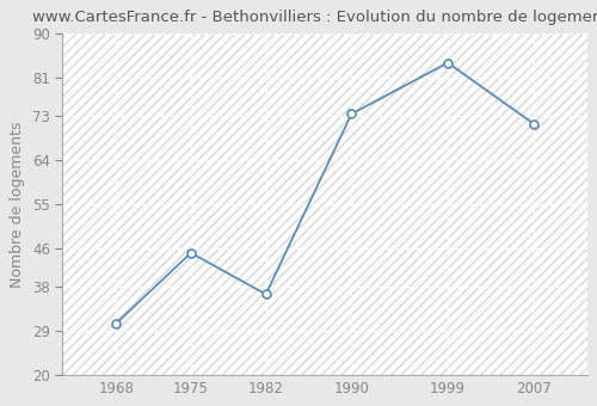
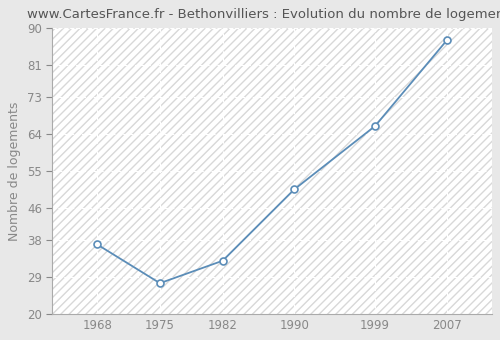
1968: 30.5 -> 37.0
1975: 45.0 -> 27.5
1982: 36.5 -> 33.0
1990: 73.5 -> 50.5
1999: 84.0 -> 66.0
2007: 71.5 -> 87.0
